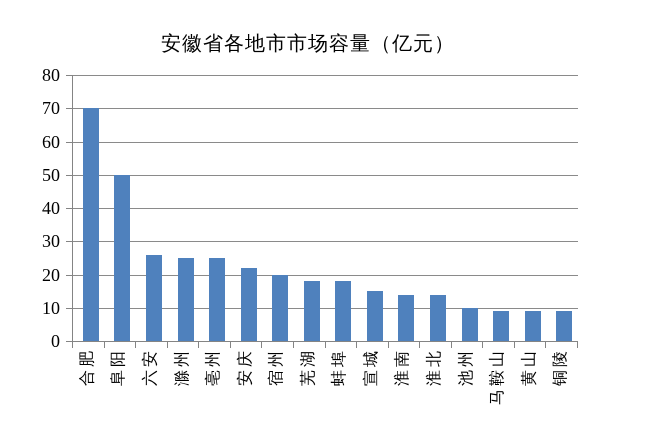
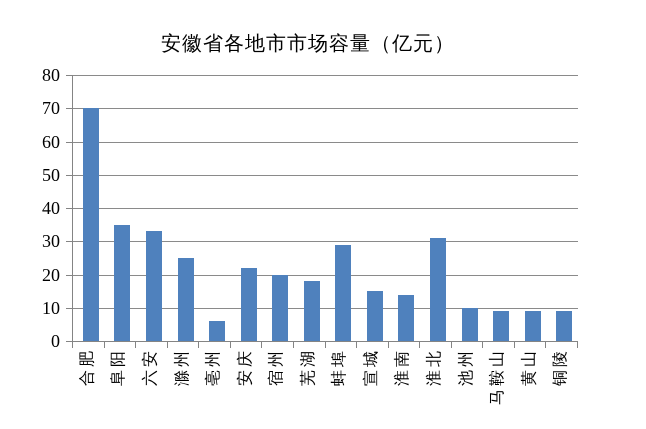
阜阳: 50 -> 35
六安: 26 -> 33
亳州: 25 -> 6
蚌埠: 18 -> 29
淮北: 14 -> 31
